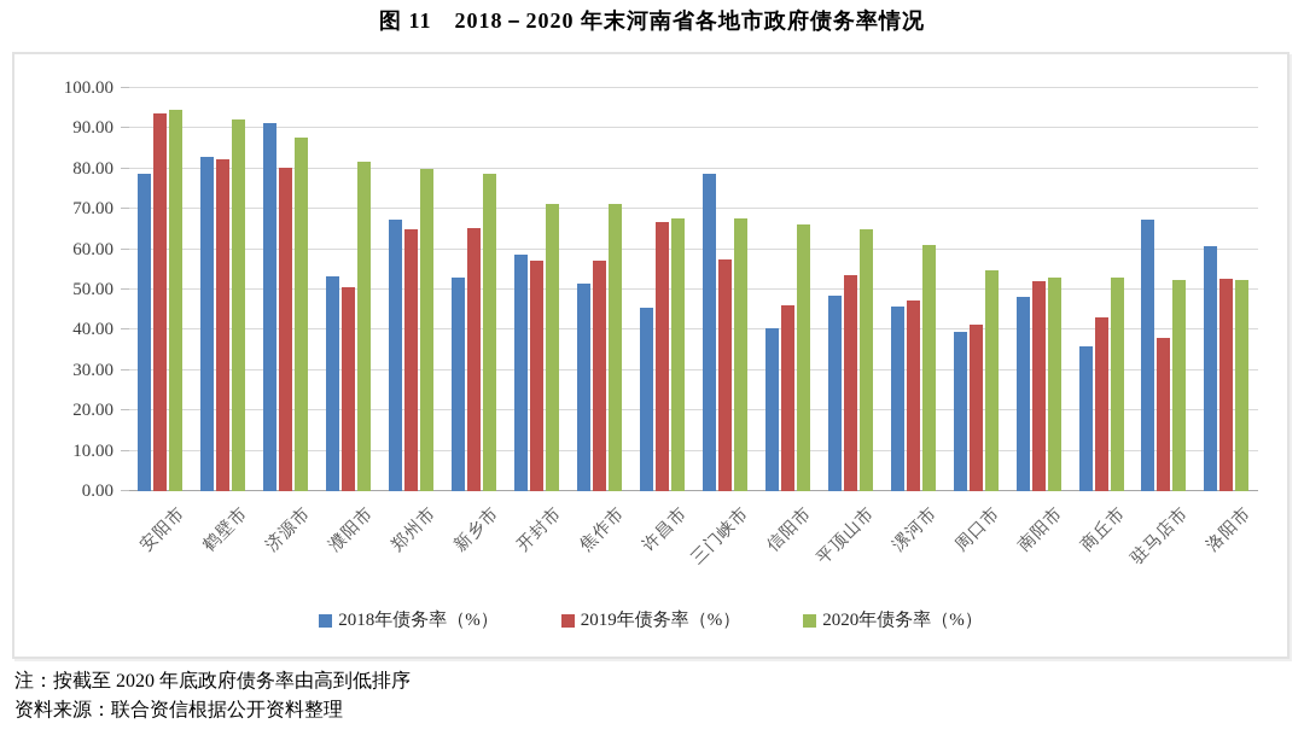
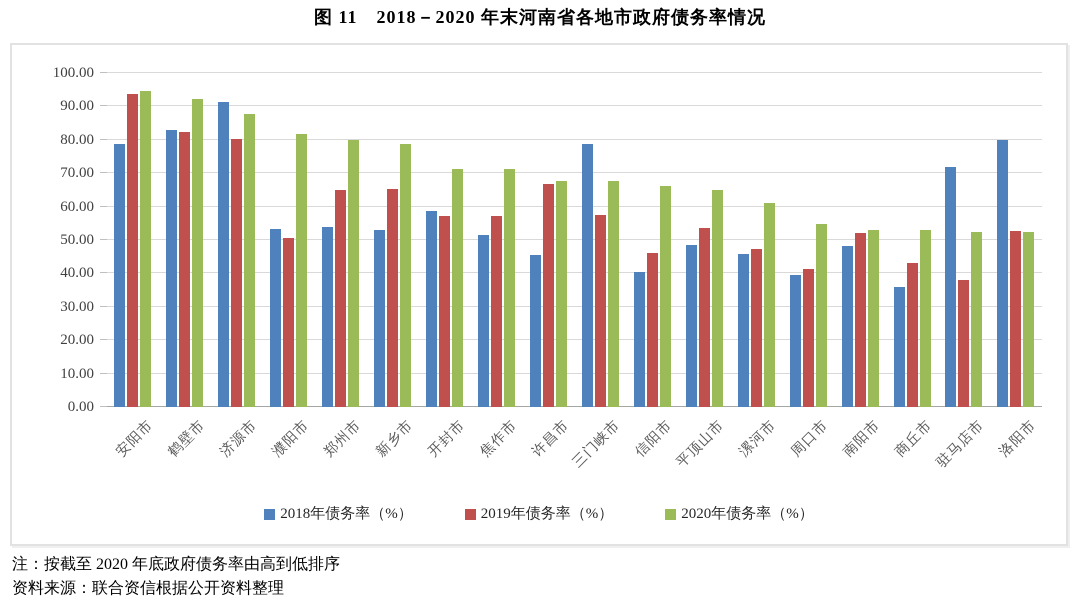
2018年债务率（%）/郑州市: 68 -> 54
2018年债务率（%）/驻马店市: 67 -> 72
2018年债务率（%）/洛阳市: 61 -> 80
